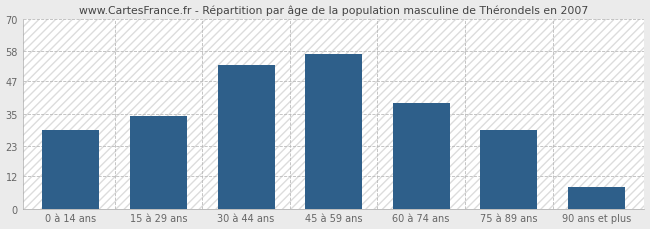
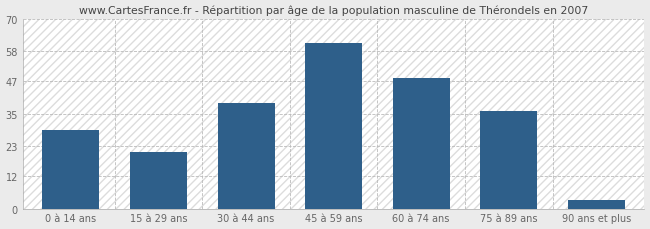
15 à 29 ans: 34 -> 21
30 à 44 ans: 53 -> 39
45 à 59 ans: 57 -> 61
60 à 74 ans: 39 -> 48
75 à 89 ans: 29 -> 36
90 ans et plus: 8 -> 3
